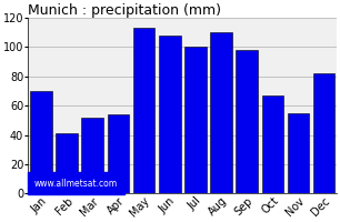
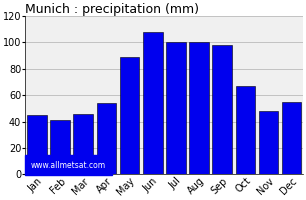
Jan: 70 -> 45
Mar: 52 -> 46
May: 113 -> 89
Aug: 110 -> 100
Nov: 55 -> 48
Dec: 82 -> 55
